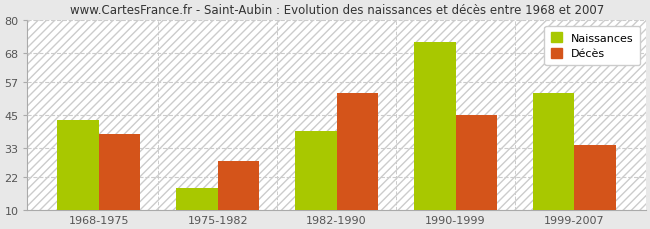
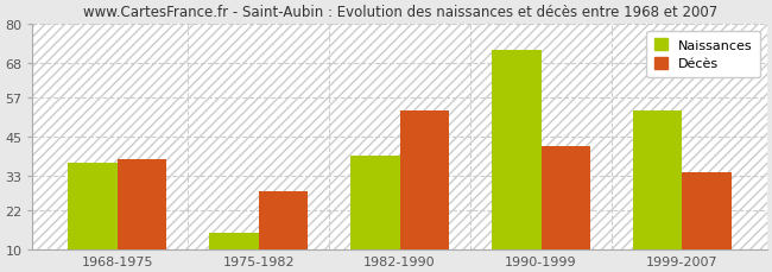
Naissances/1968-1975: 43 -> 37
Naissances/1975-1982: 18 -> 15
Décès/1990-1999: 45 -> 42
